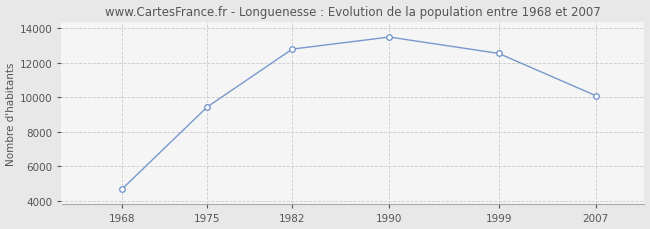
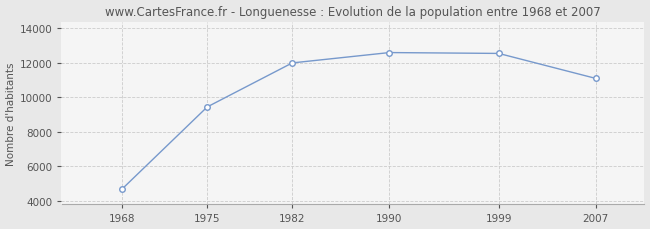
1982: 12800 -> 12000
1990: 13500 -> 12600
2007: 10100 -> 11100
